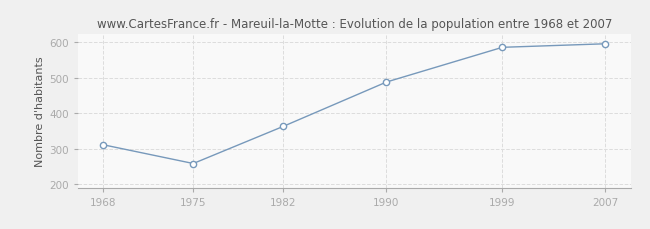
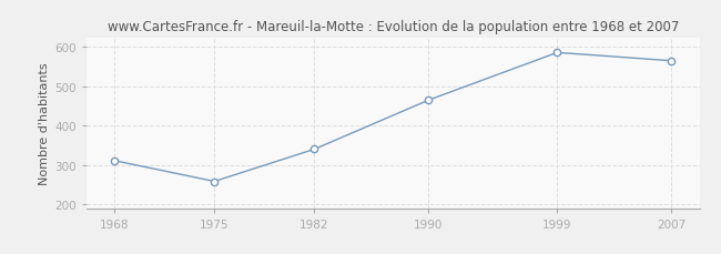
1982: 363 -> 340
1990: 488 -> 465
2007: 596 -> 565
